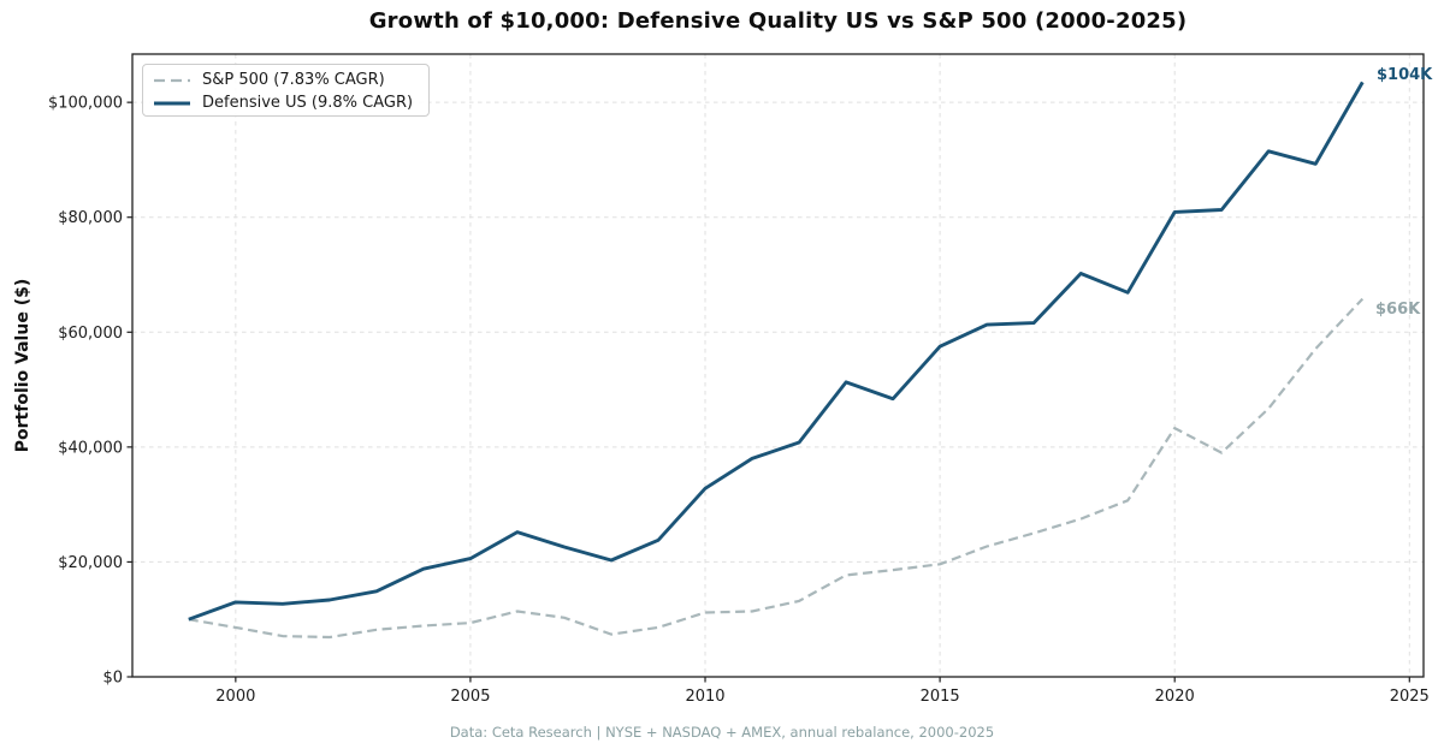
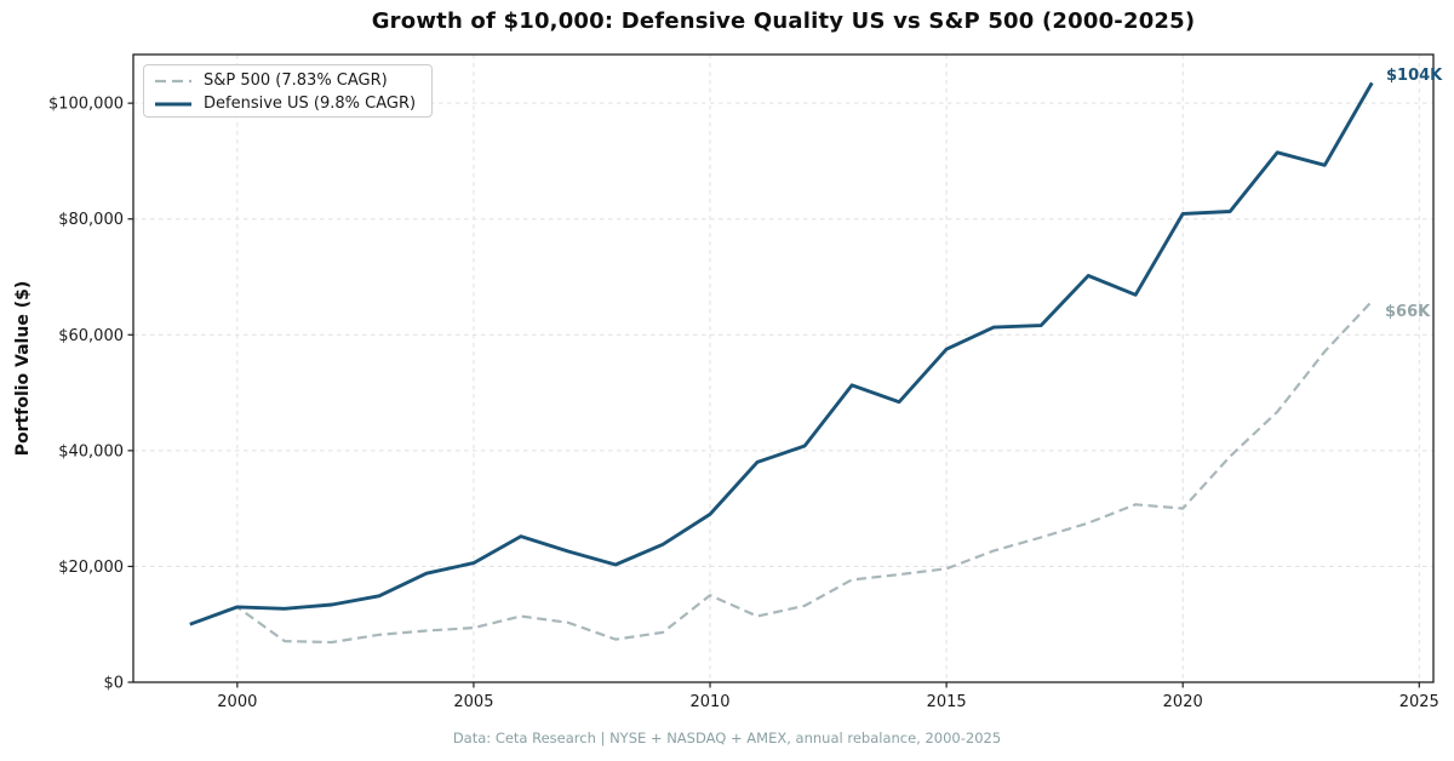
S&P 500 (7.83% CAGR)/2000: $9000 -> $13000
S&P 500 (7.83% CAGR)/2010: $11000 -> $15000
Defensive US (9.8% CAGR)/2010: $33000 -> $29000
S&P 500 (7.83% CAGR)/2020: $43000 -> $30000
